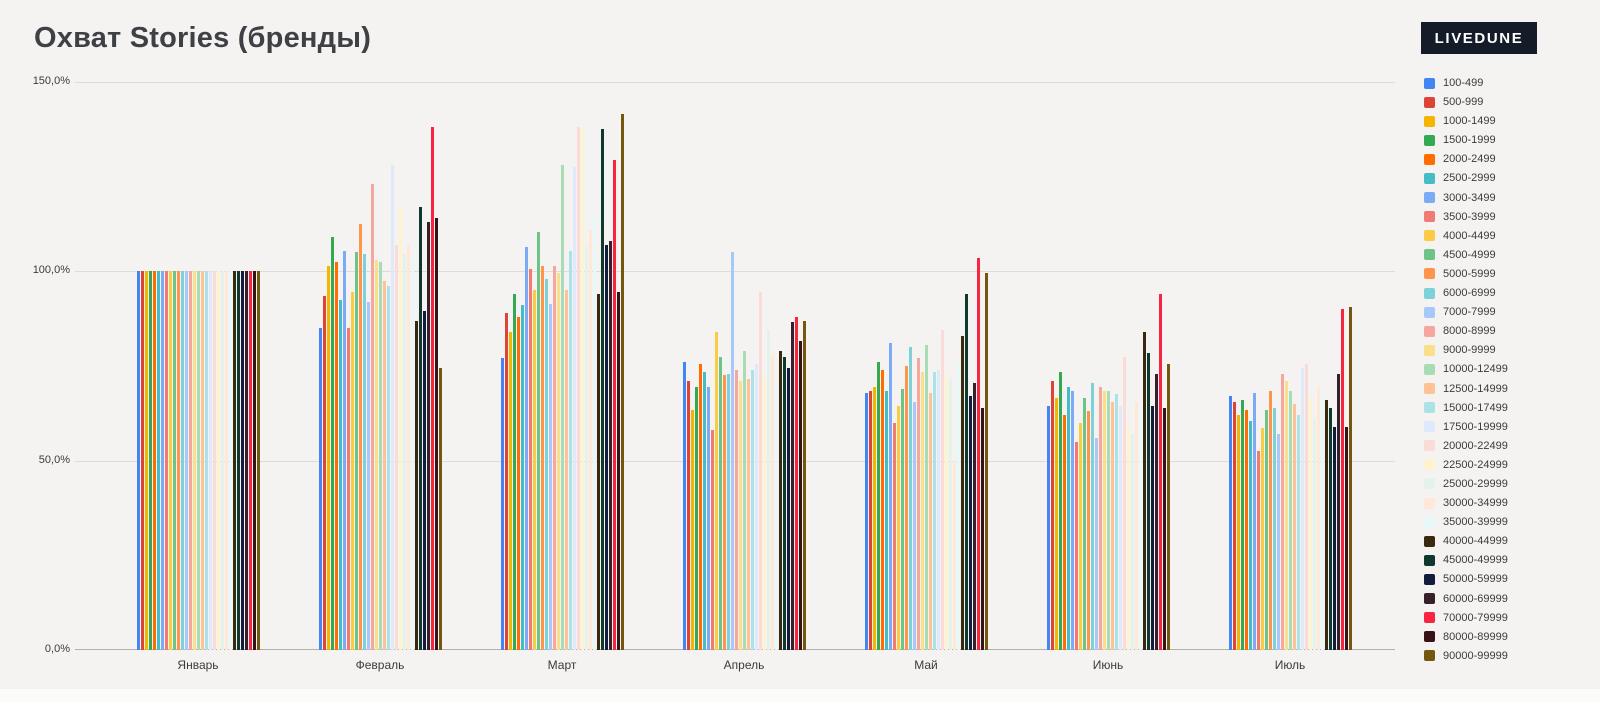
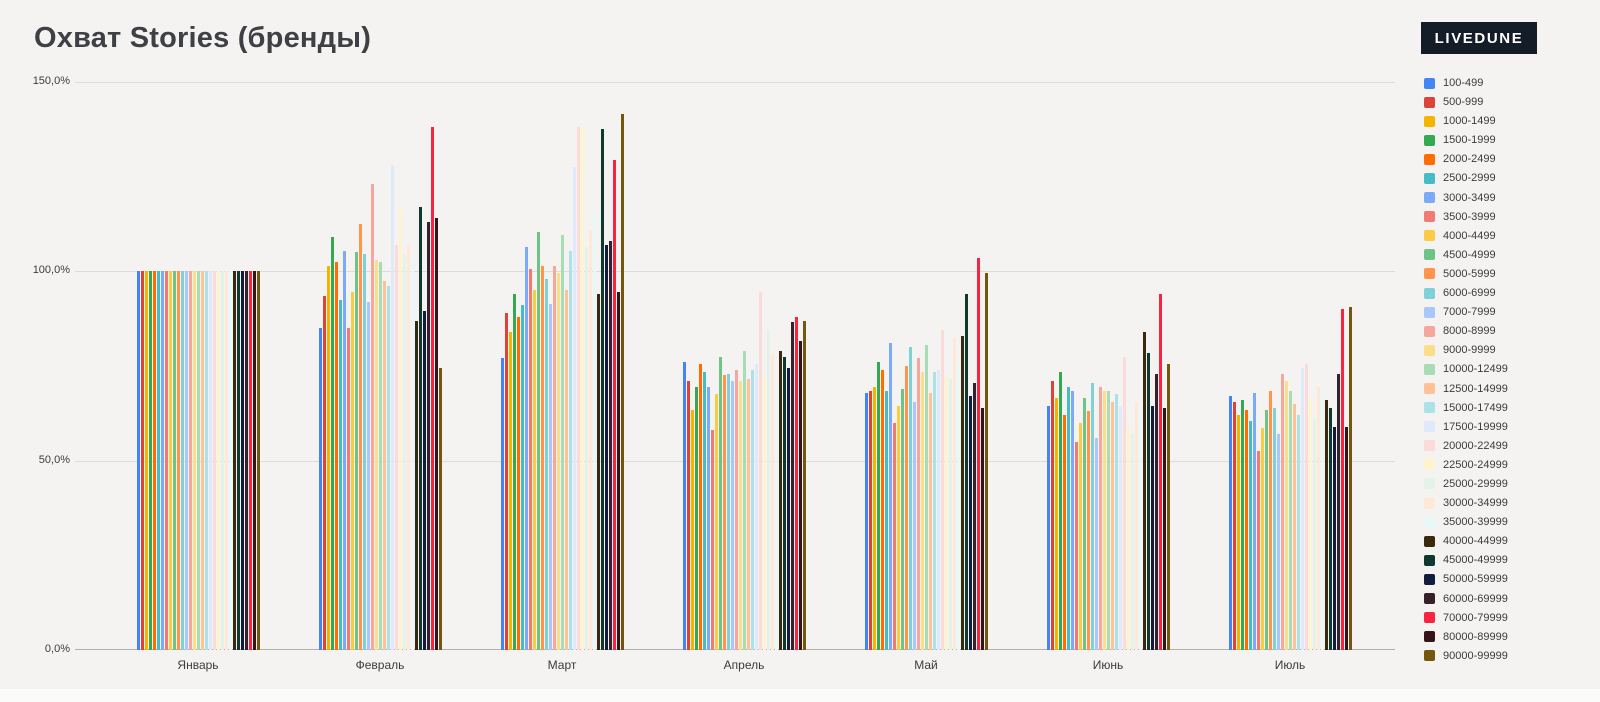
10000-12499/Март: 128% -> 110%
4000-4499/Апрель: 84% -> 68%
7000-7999/Апрель: 105% -> 71%
30000-34999/Май: 50% -> 82%
